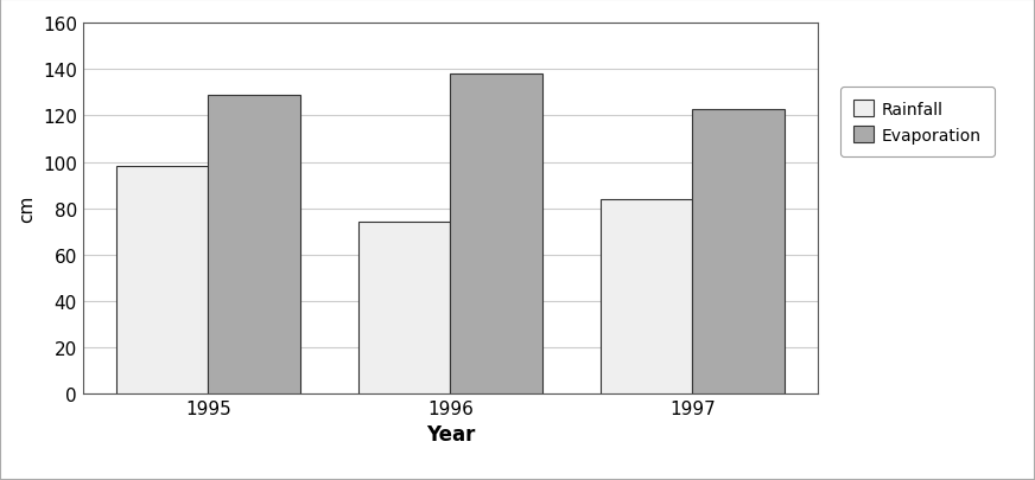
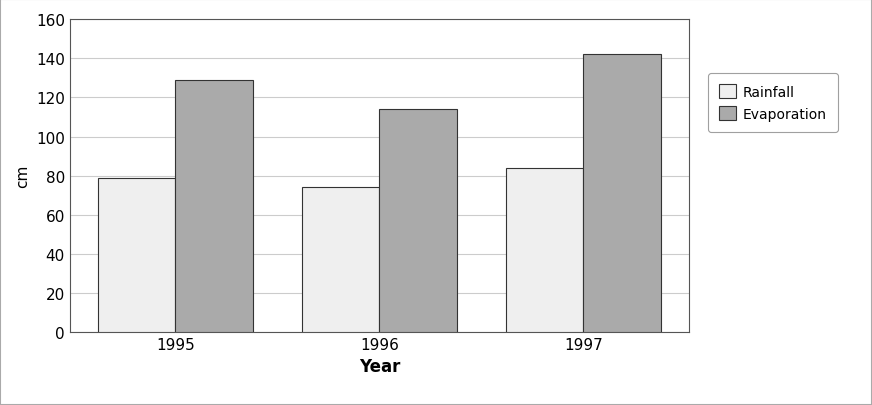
Rainfall/1995: 98 -> 79
Evaporation/1996: 138 -> 114
Evaporation/1997: 123 -> 142
